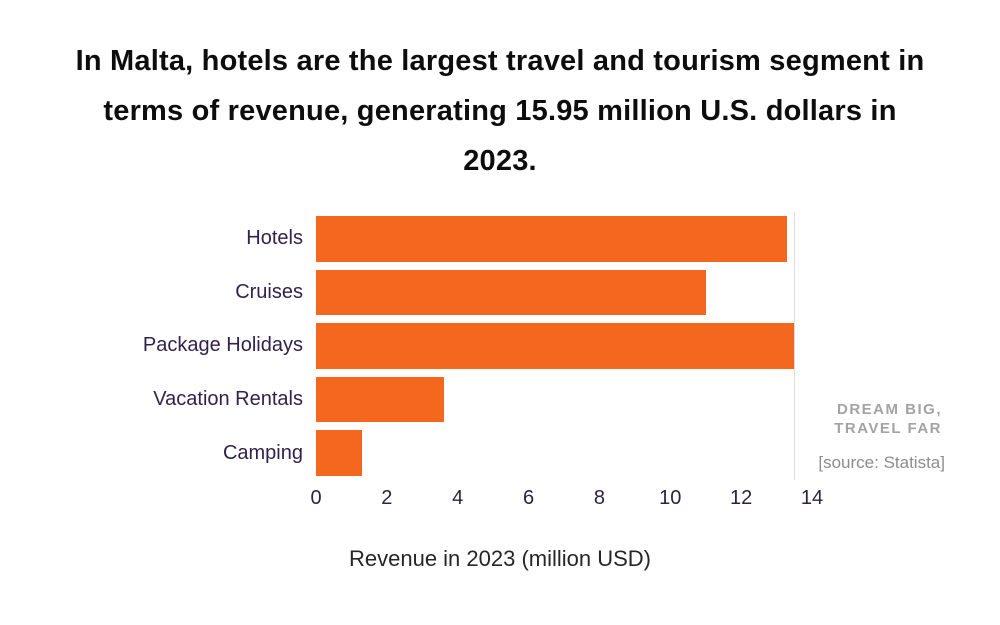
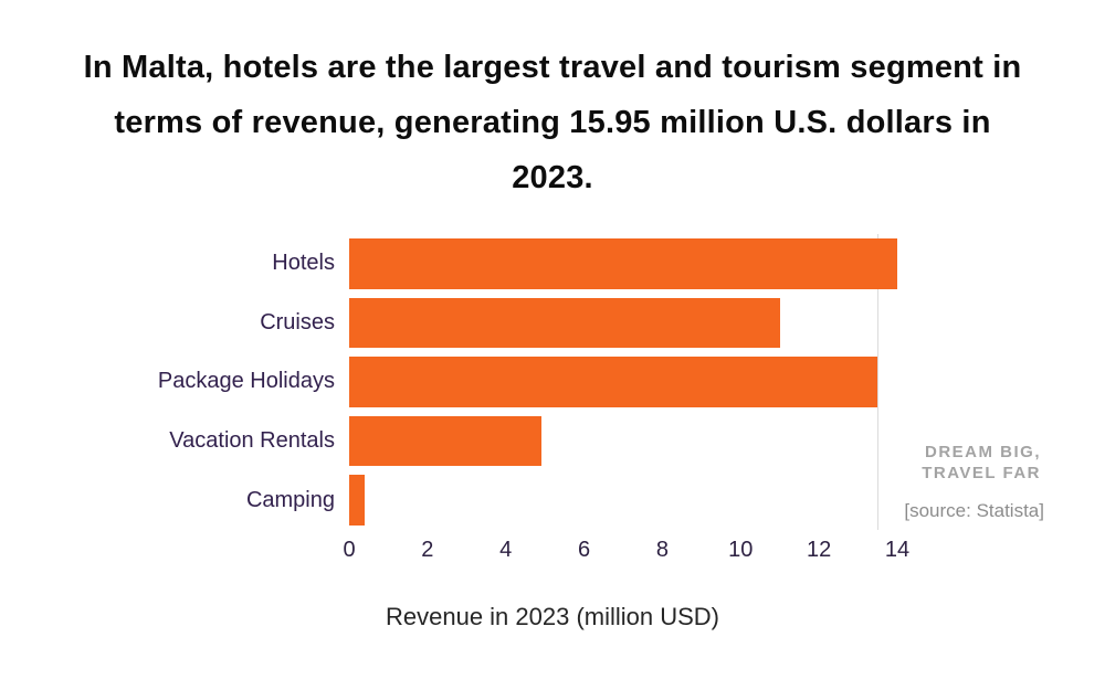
Hotels: 13.3 -> 14.0
Vacation Rentals: 3.6 -> 4.9
Camping: 1.3 -> 0.4
